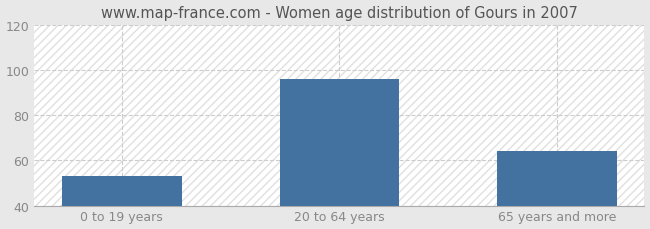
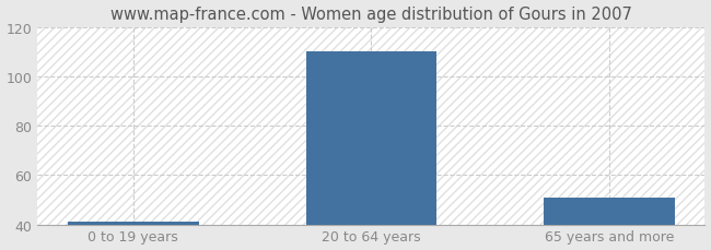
0 to 19 years: 53 -> 41
20 to 64 years: 96 -> 110
65 years and more: 64 -> 51
